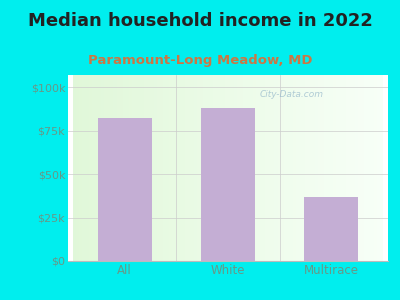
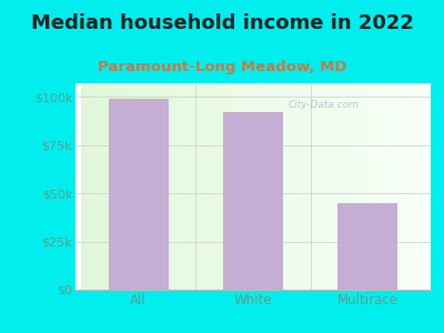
All: $82k -> $99k
White: $88k -> $92k
Multirace: $37k -> $45k
